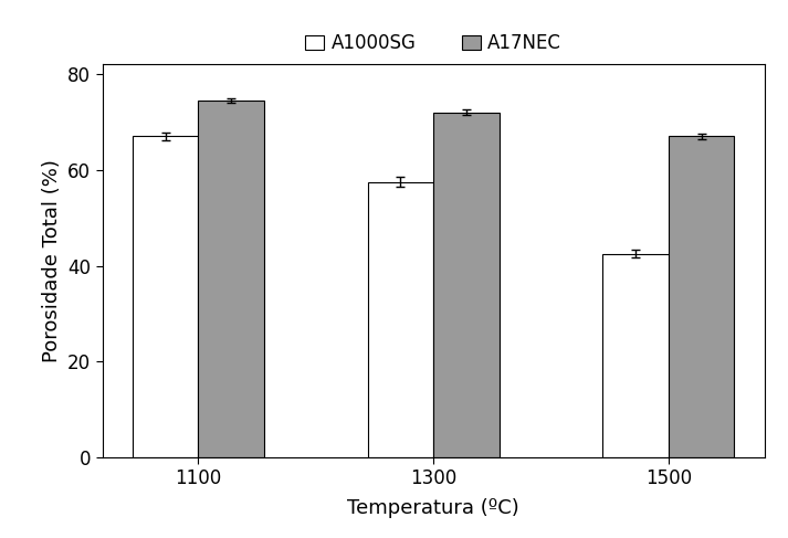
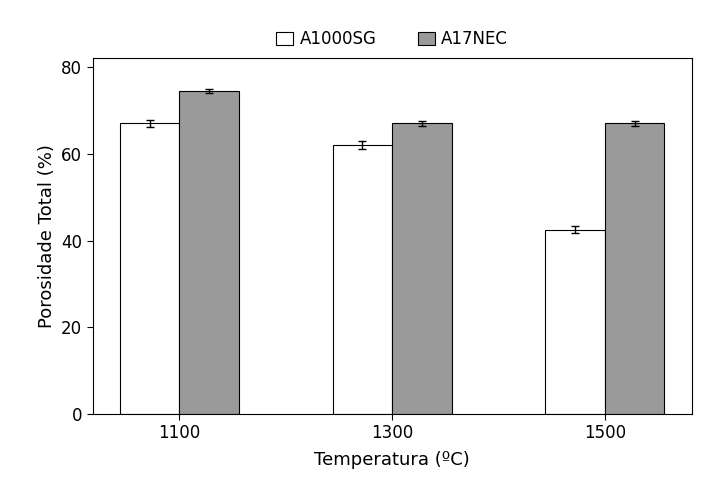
A1000SG/1300: 57.5 -> 62.0
A17NEC/1300: 72.0 -> 67.0
